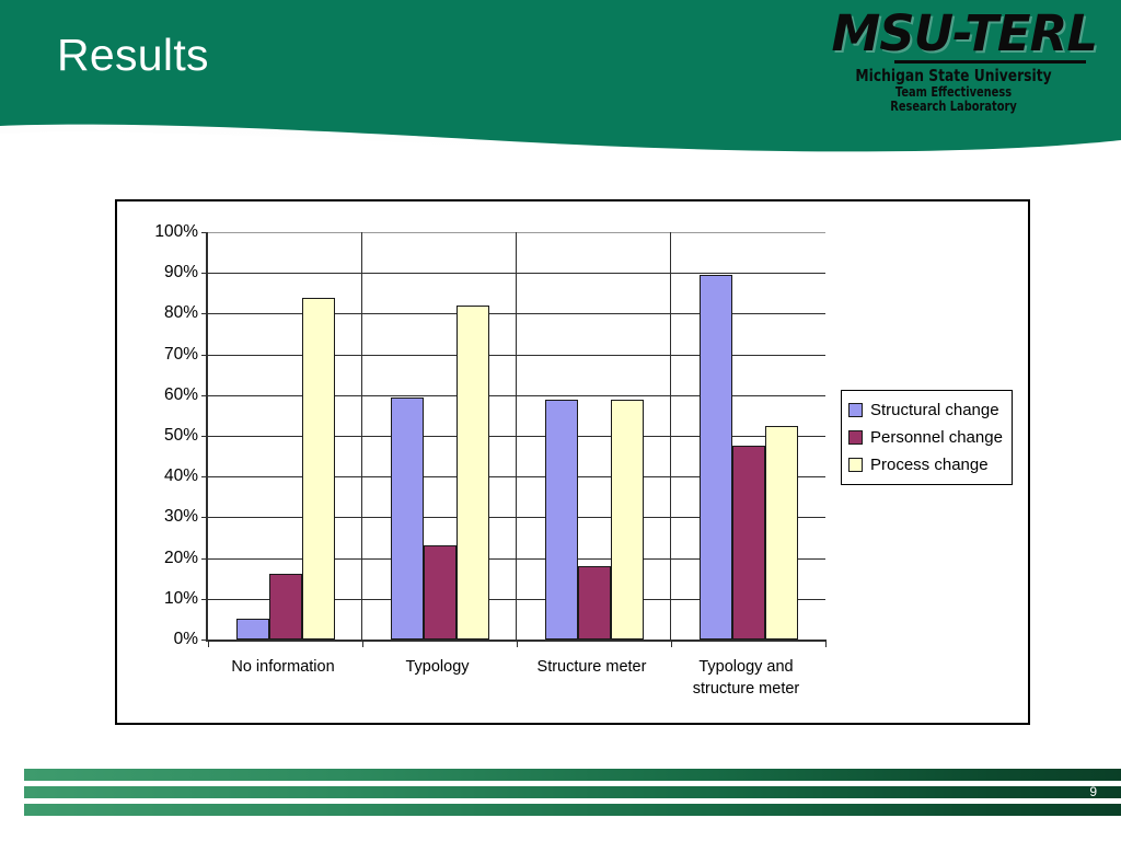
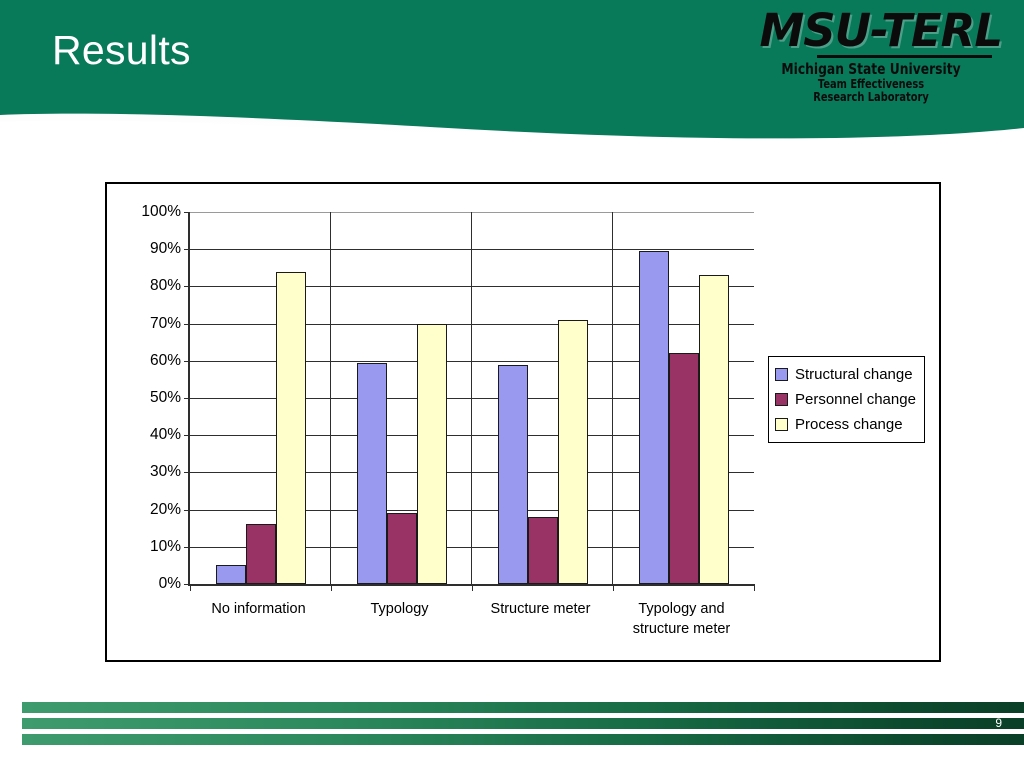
Personnel change/Typology: 23% -> 19%
Process change/Typology: 82% -> 70%
Process change/Structure meter: 59% -> 71%
Personnel change/Typology and structure meter: 48% -> 62%
Process change/Typology and structure meter: 52% -> 83%
